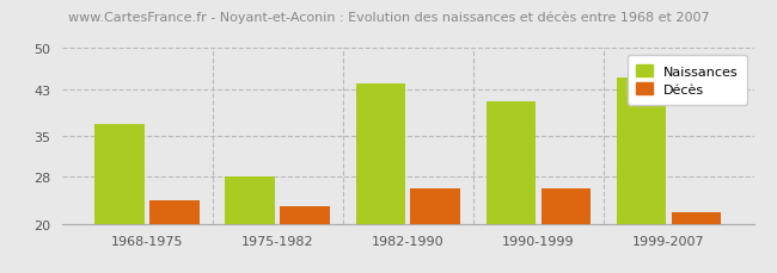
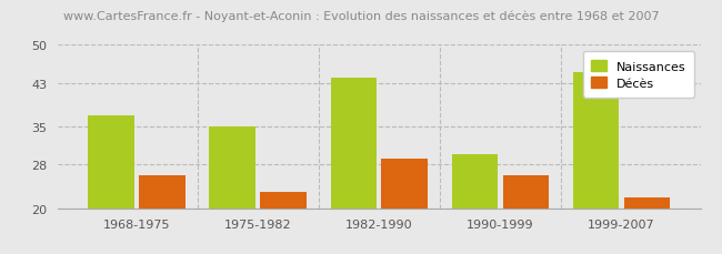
Décès/1968-1975: 24 -> 26
Naissances/1975-1982: 28 -> 35
Décès/1982-1990: 26 -> 29
Naissances/1990-1999: 41 -> 30
